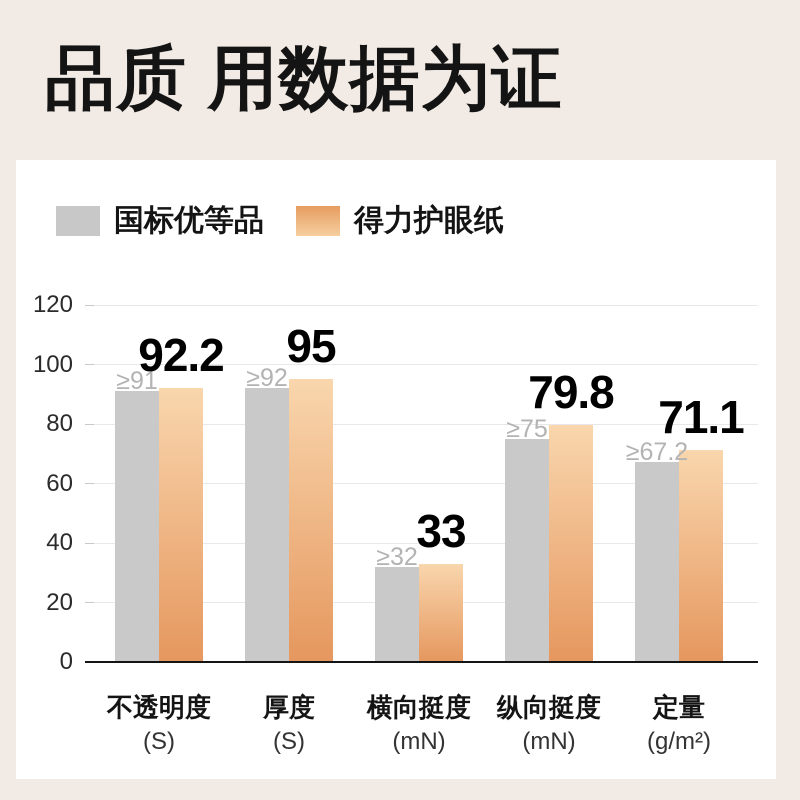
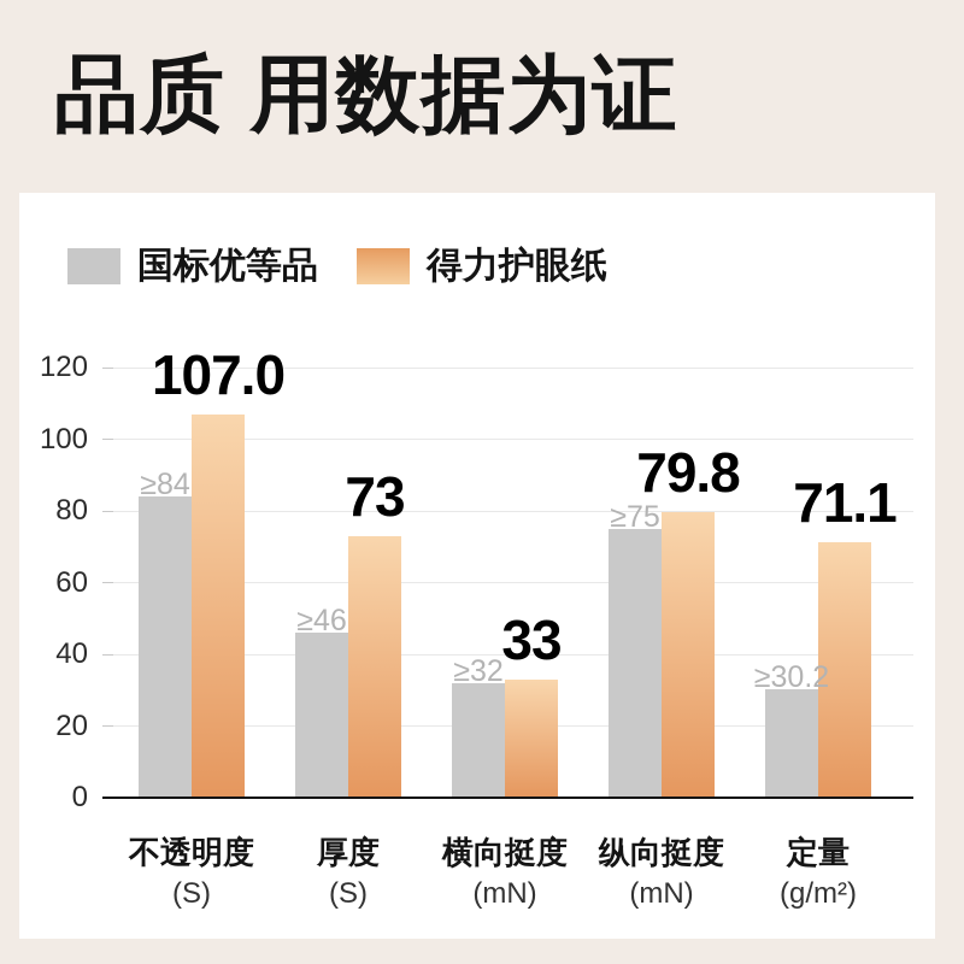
国标优等品/不透明度: 91 -> 84
得力护眼纸/不透明度: 92.2 -> 107.0
国标优等品/厚度: 92 -> 46
得力护眼纸/厚度: 95 -> 73
国标优等品/定量: 67.2 -> 30.2
